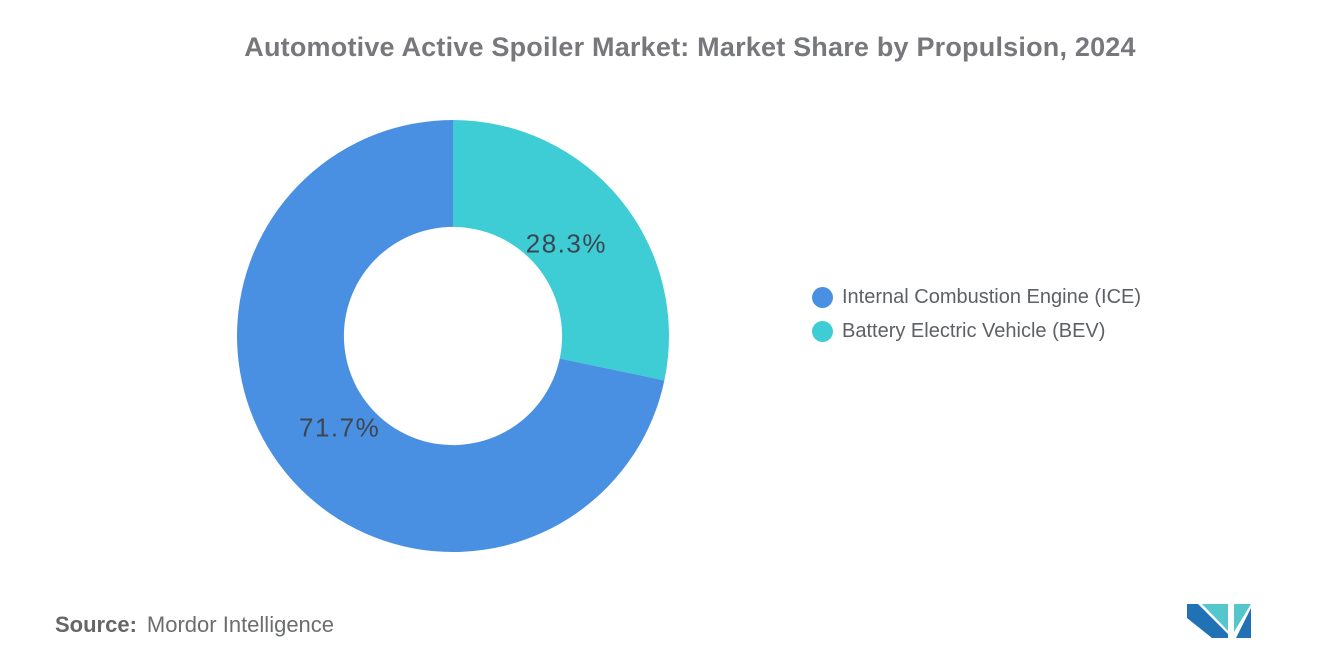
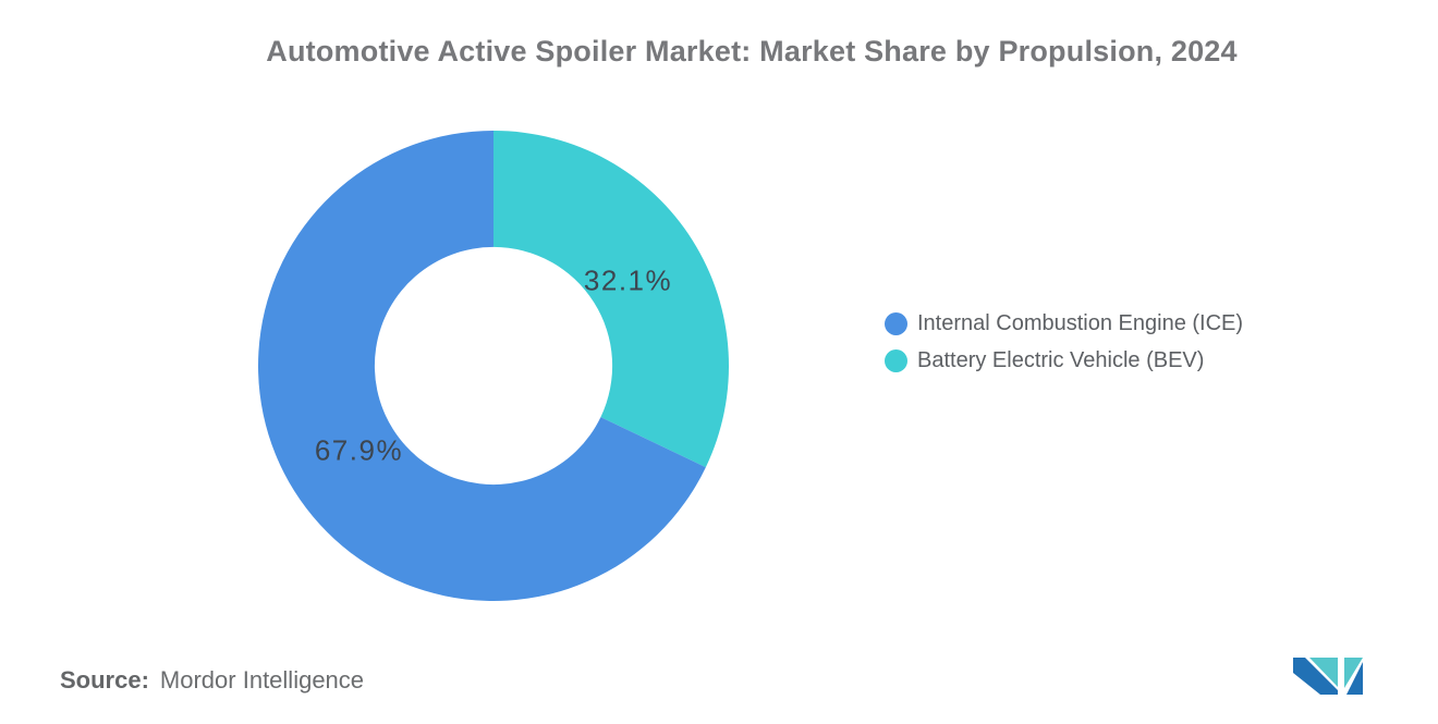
Battery Electric Vehicle (BEV): 28.3% -> 32.1%
Internal Combustion Engine (ICE): 71.7% -> 67.9%
